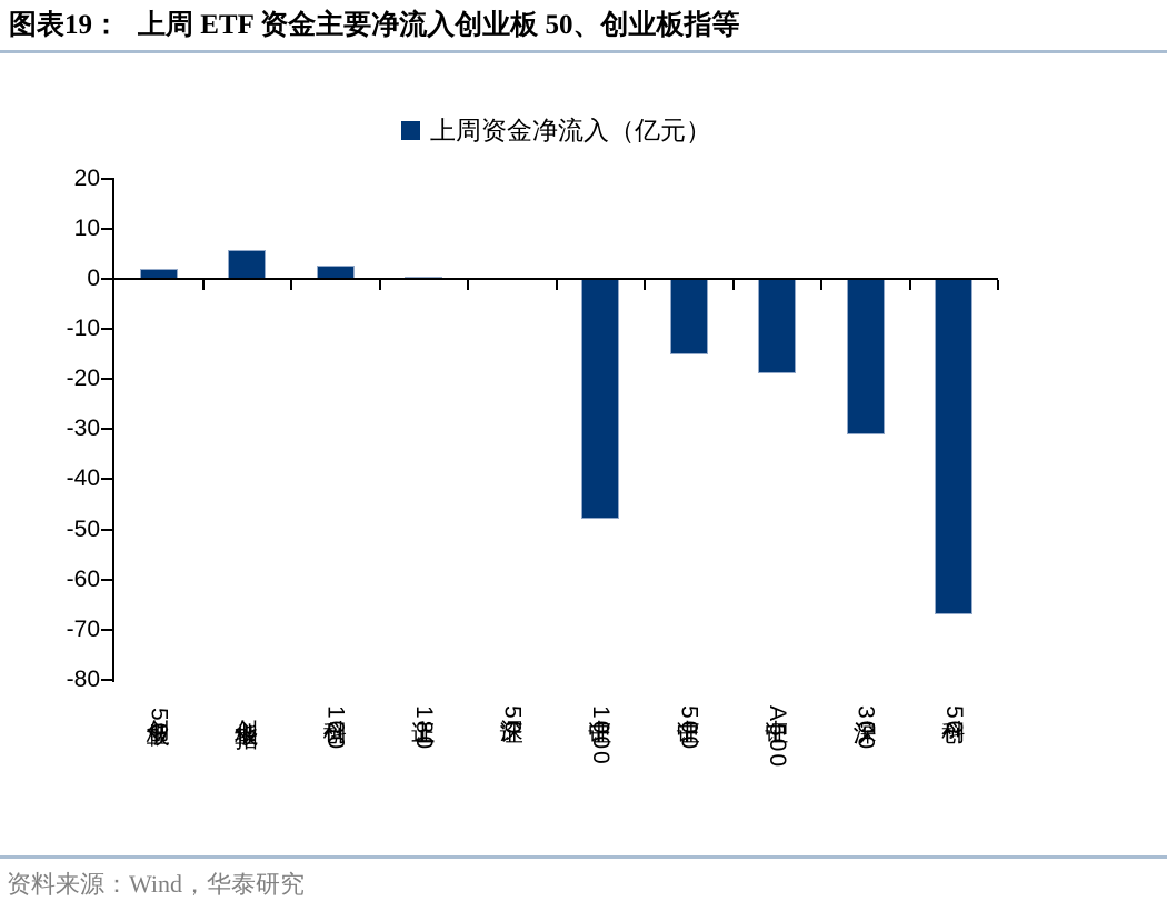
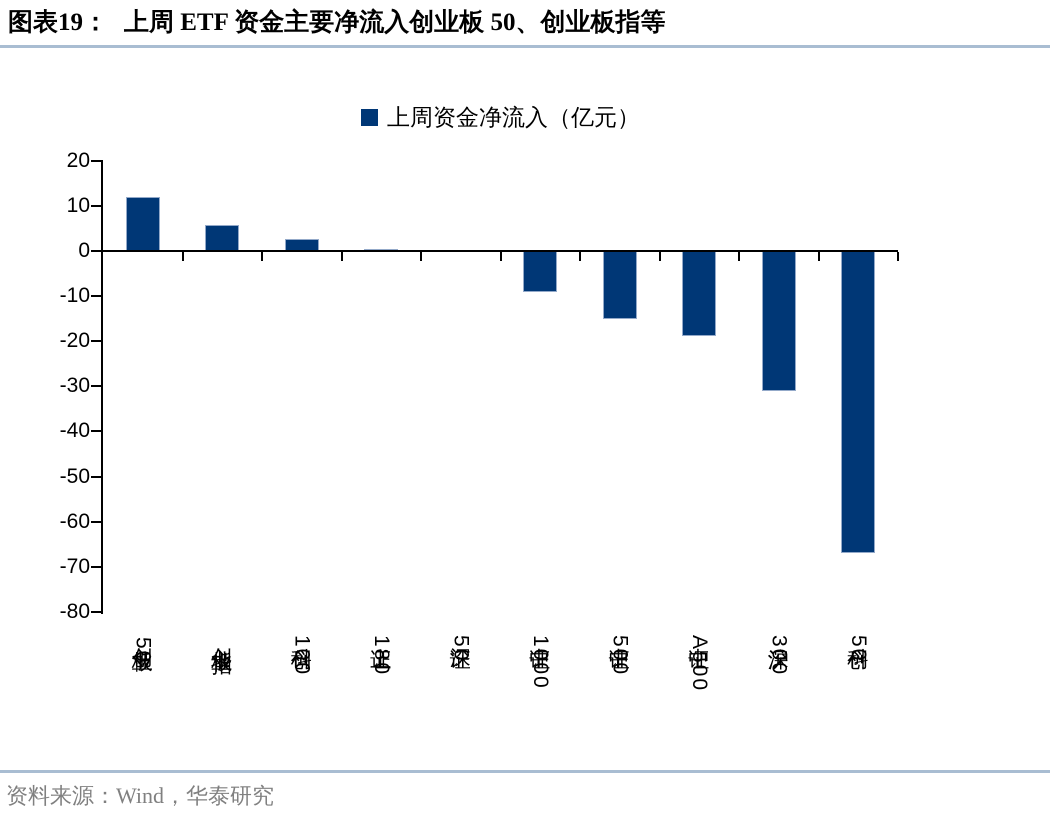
创业板50: 2 -> 12
中证1000: -48 -> -9
